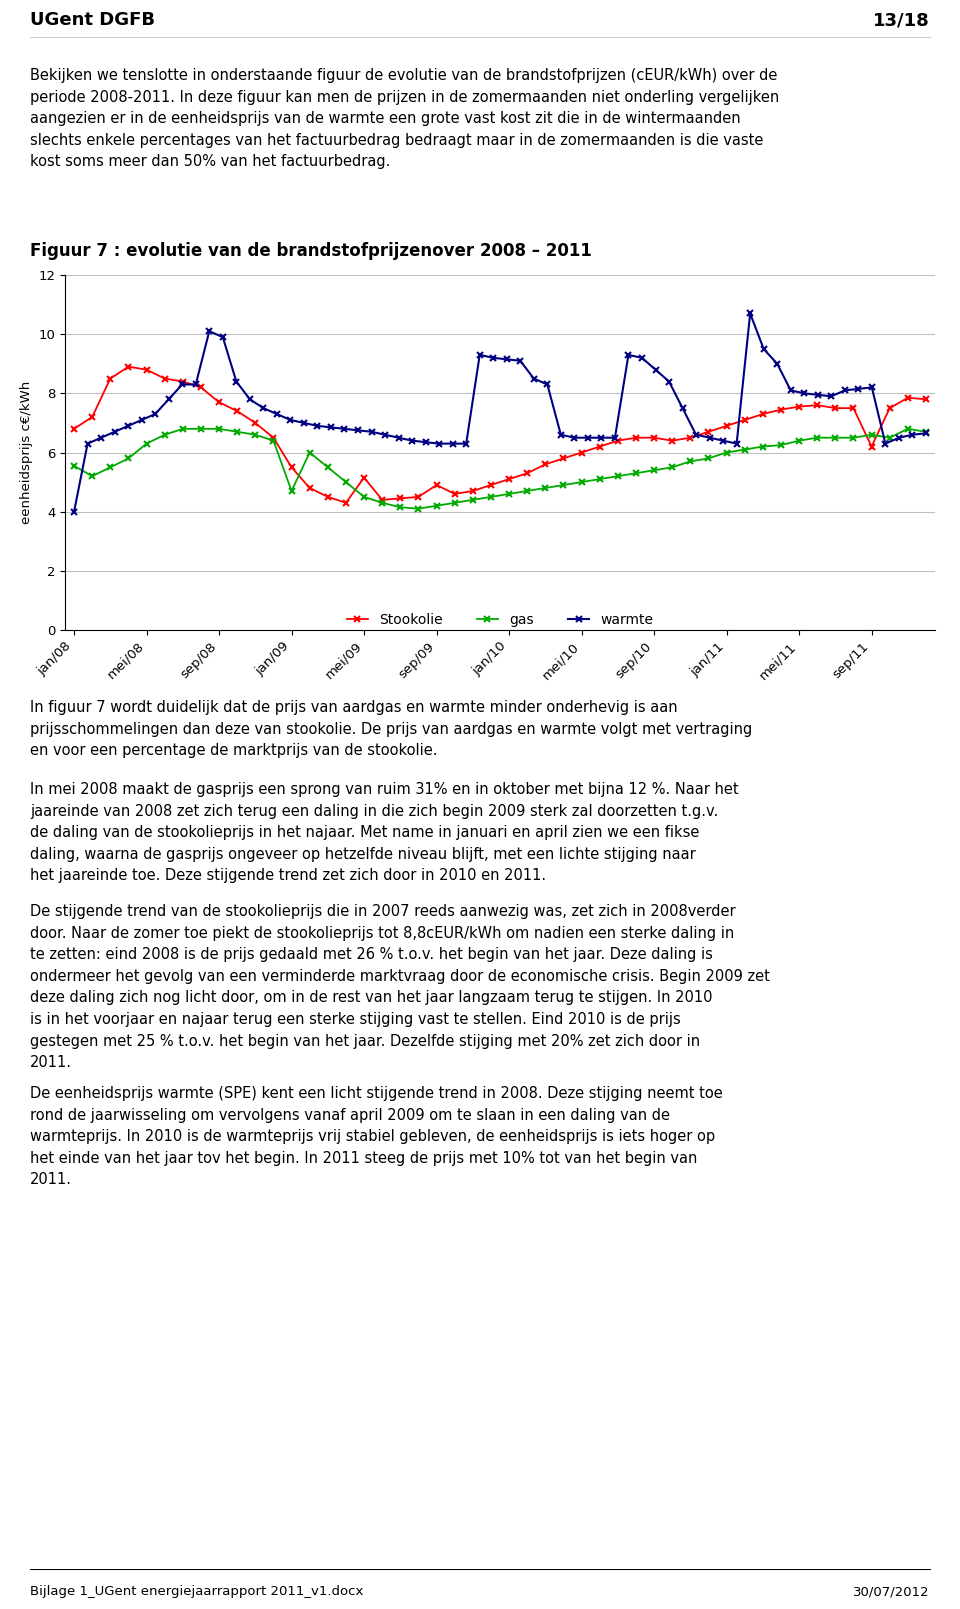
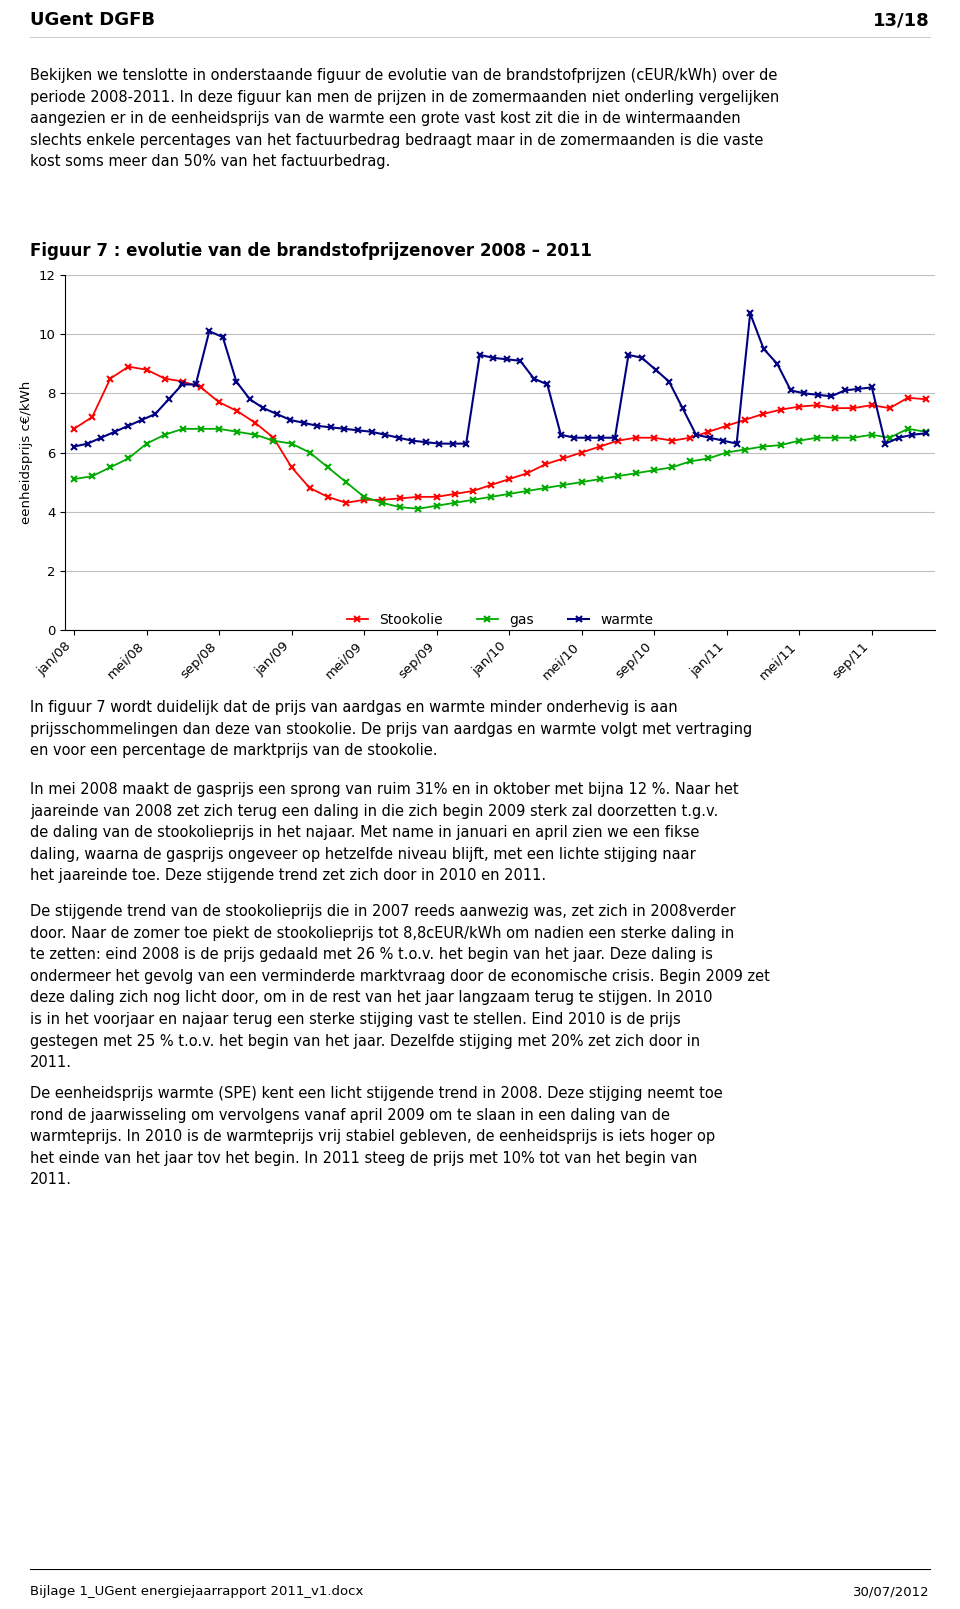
gas/jan/08: 5.55 -> 5.10
warmte/jan/08: 4.00 -> 6.20
gas/jan/09: 4.70 -> 6.30
Stookolie/mei/09: 5.15 -> 4.40
Stookolie/sep/09: 4.90 -> 4.50
Stookolie/sep/11: 6.20 -> 7.60
